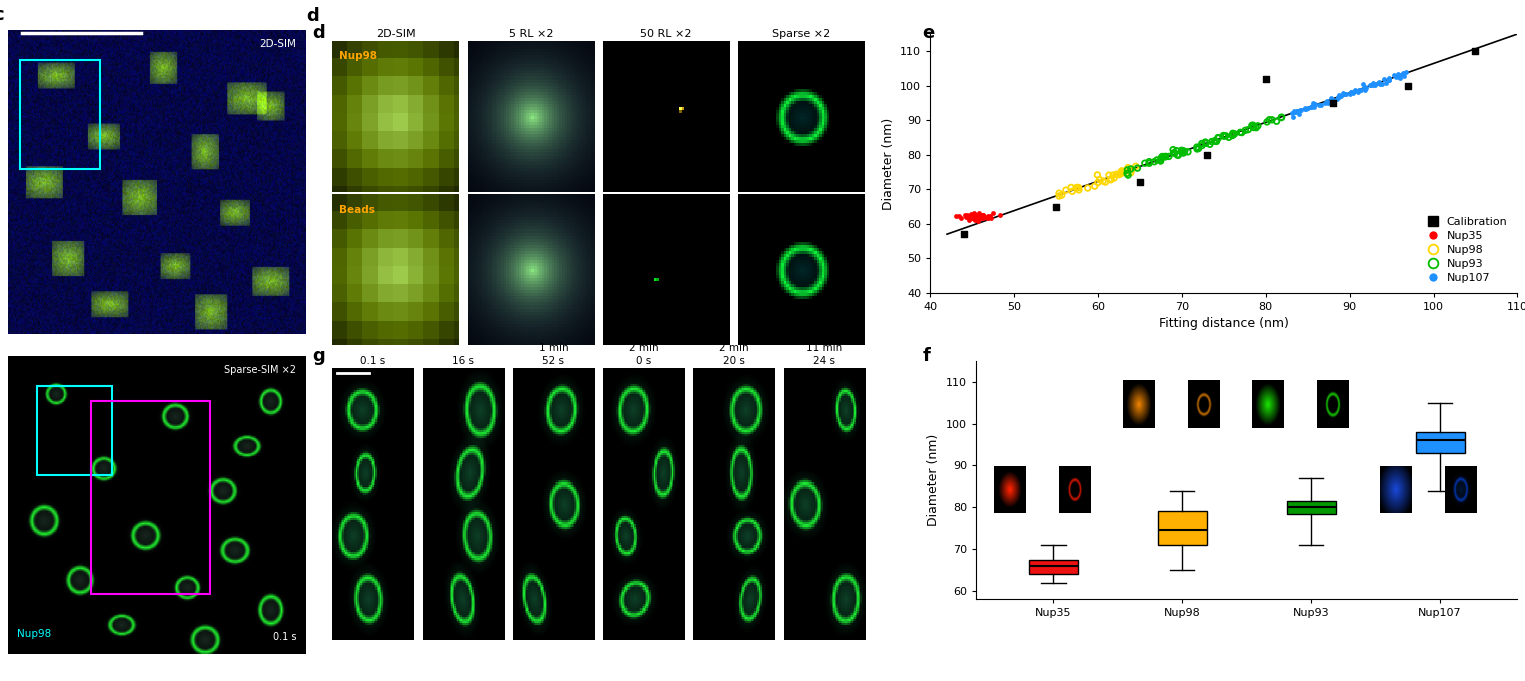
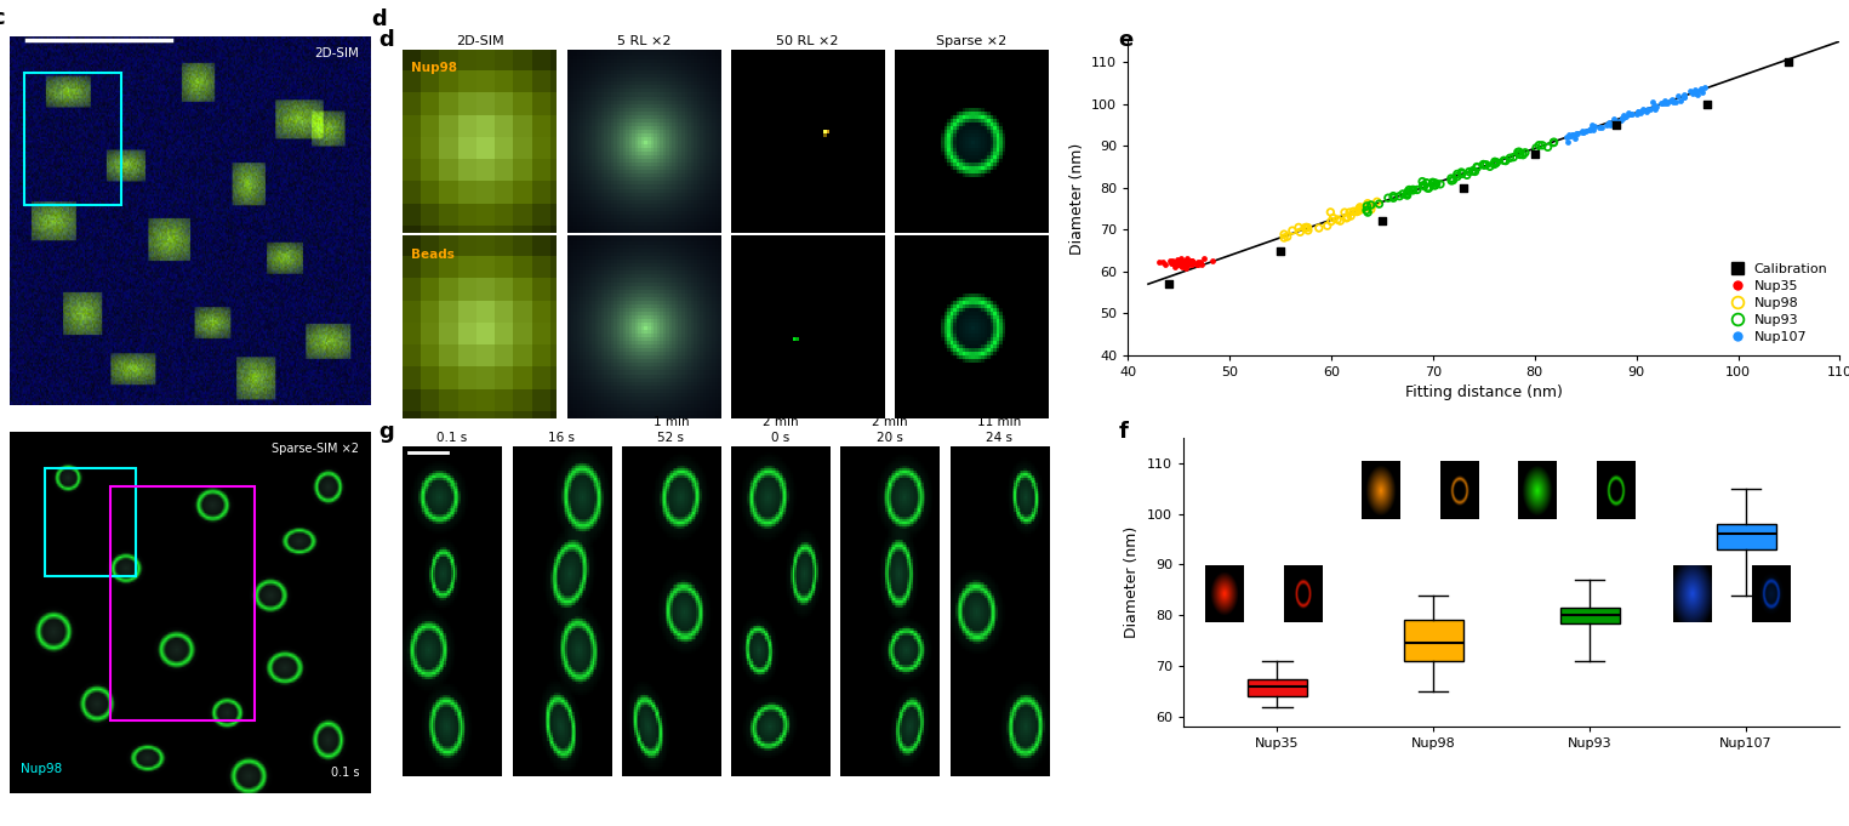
Calibration/80: 102 -> 88
